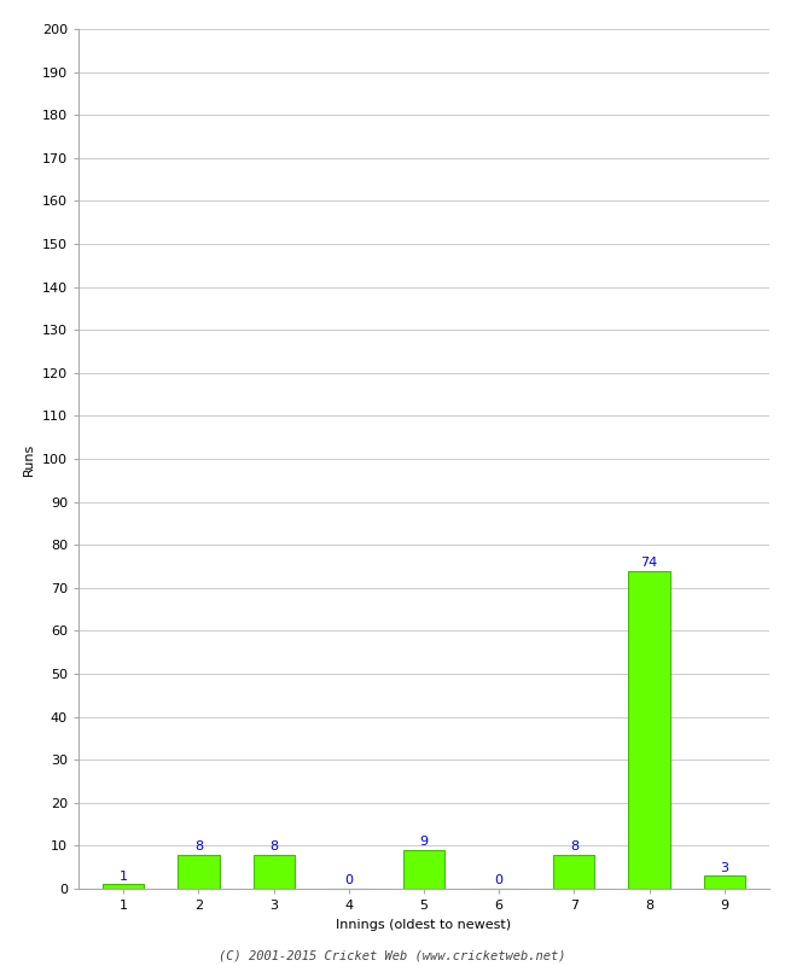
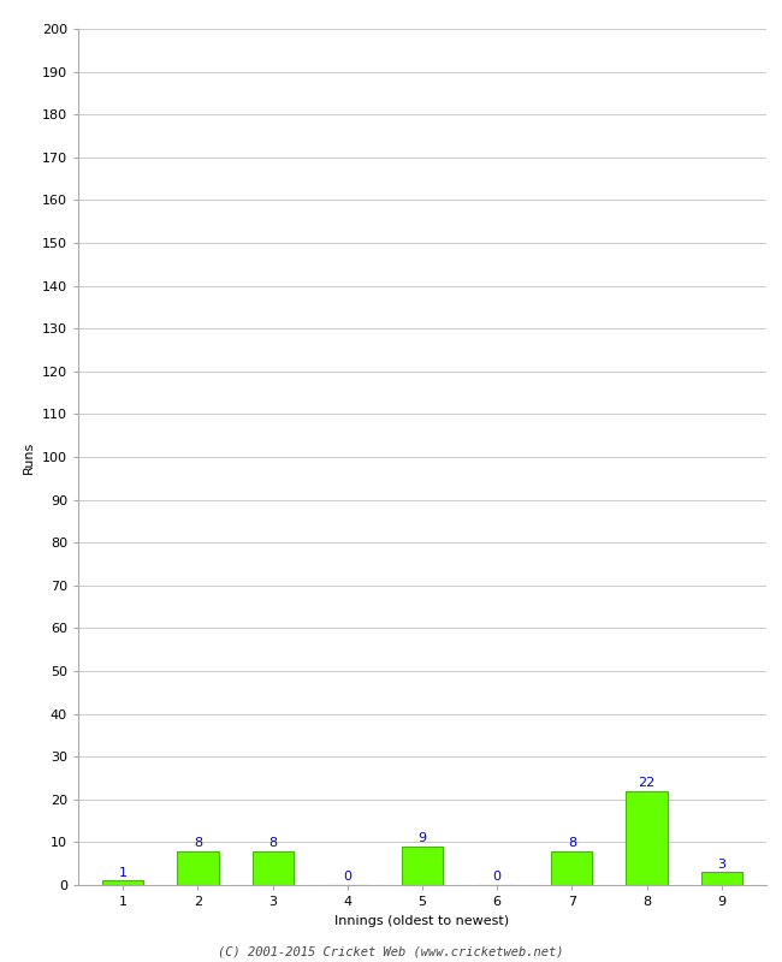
8: 74 -> 22
